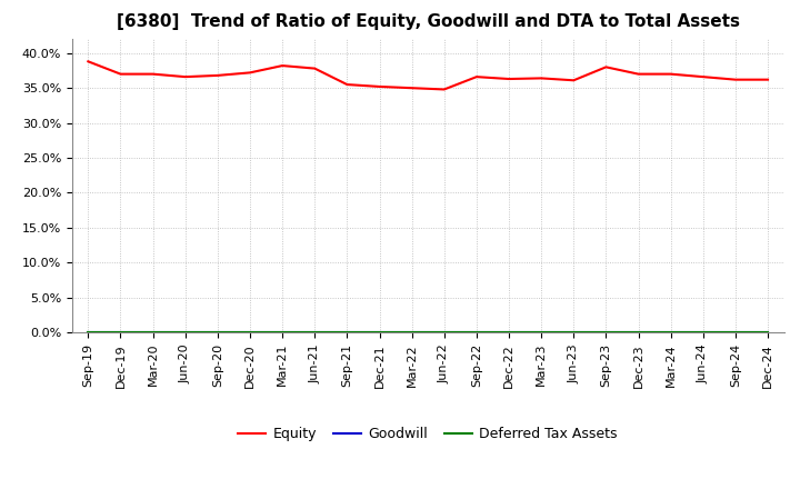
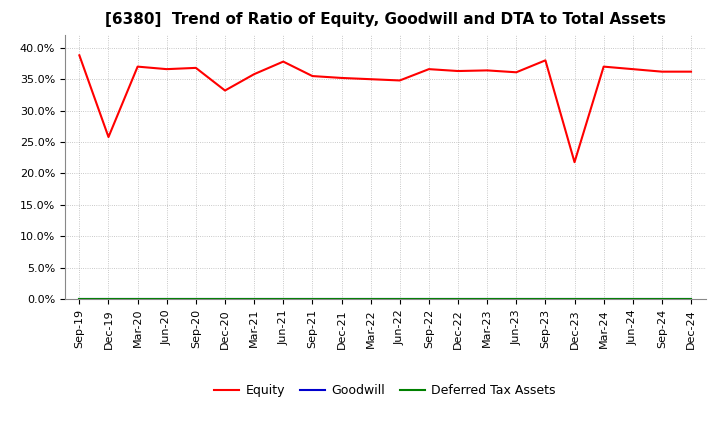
Equity/Dec-19: 37.0% -> 25.8%
Equity/Dec-20: 37.2% -> 33.2%
Equity/Mar-21: 38.2% -> 35.8%
Equity/Dec-23: 37.0% -> 21.8%
